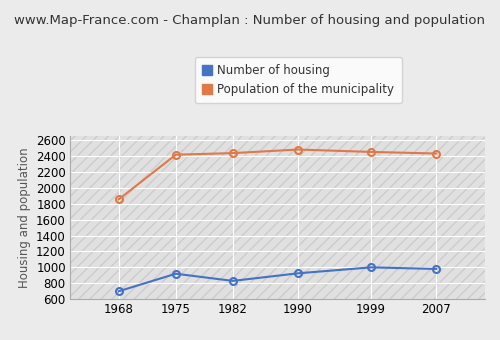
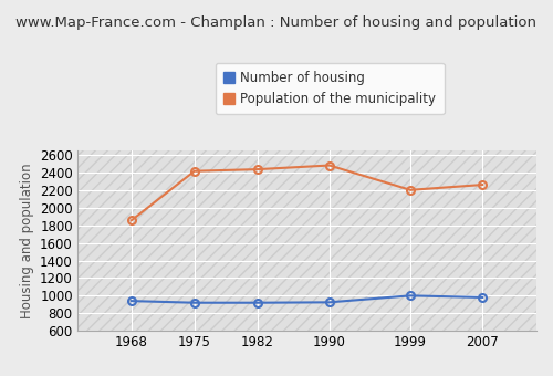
Number of housing/1968: 700 -> 940
Number of housing/1982: 830 -> 920
Population of the municipality/1999: 2450 -> 2200
Population of the municipality/2007: 2430 -> 2260
